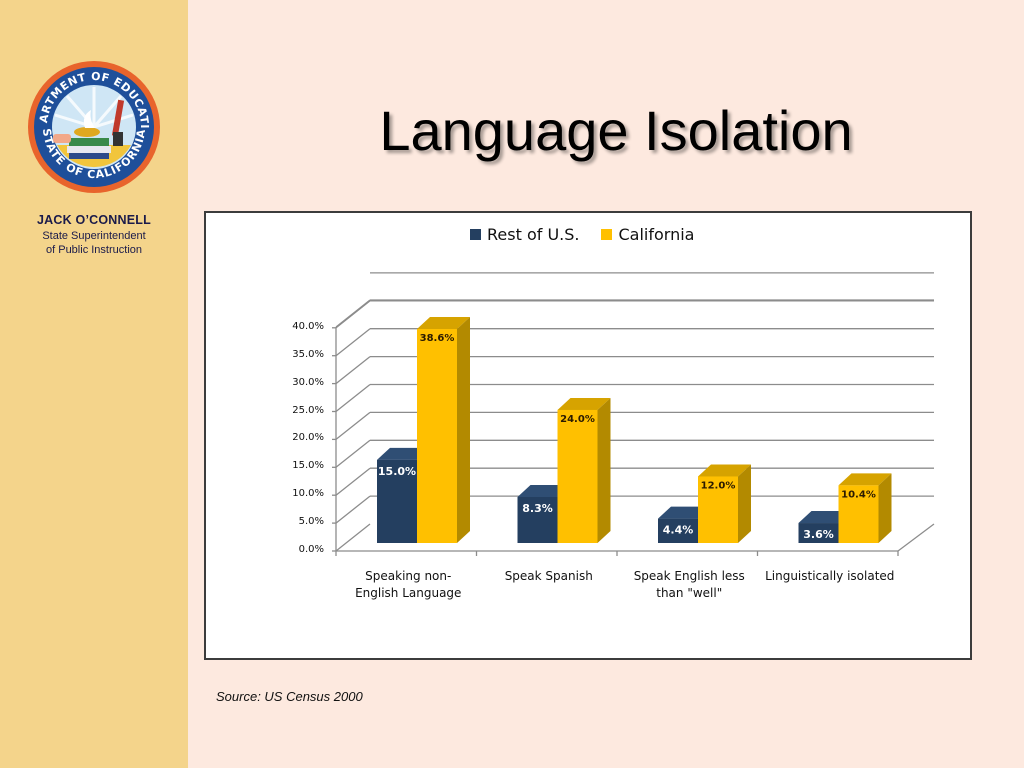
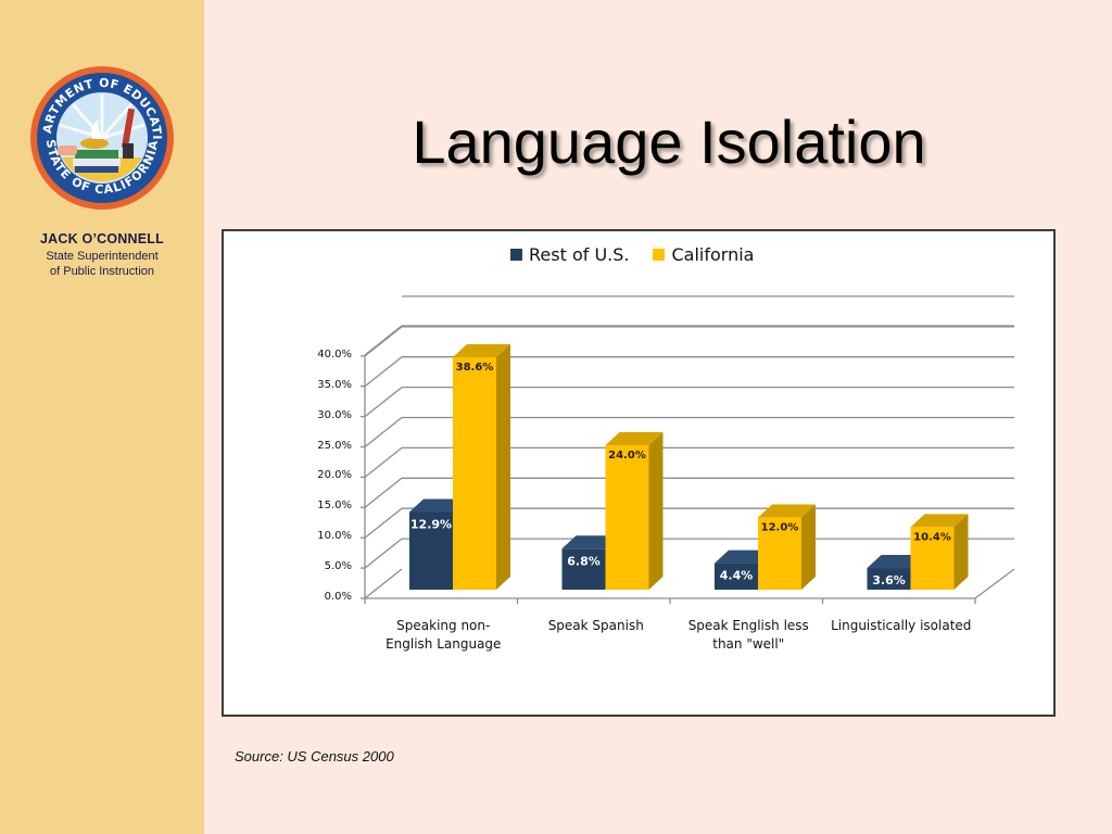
Rest of U.S./Speaking non-English Language: 15.0% -> 12.9%
Rest of U.S./Speak Spanish: 8.3% -> 6.8%
